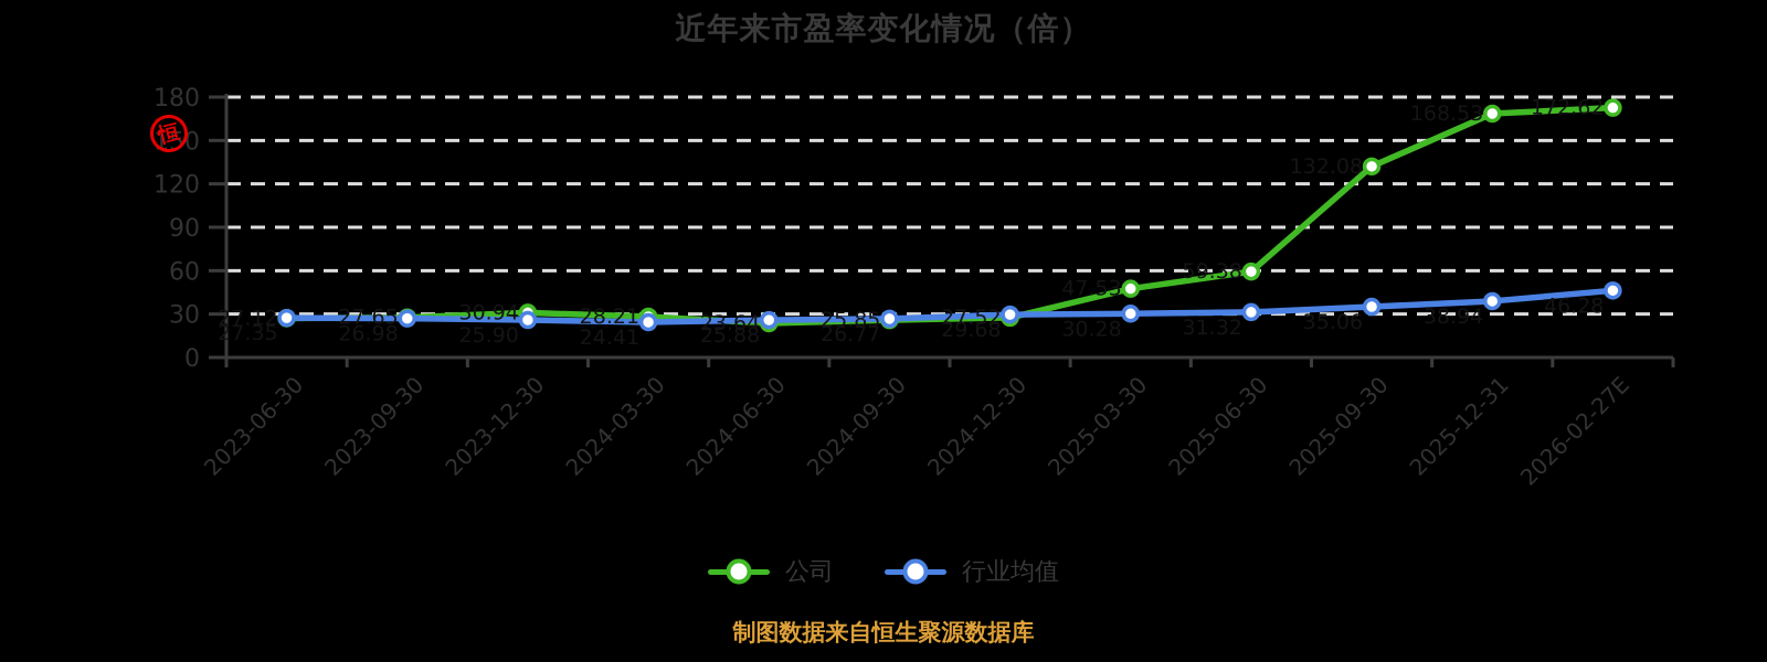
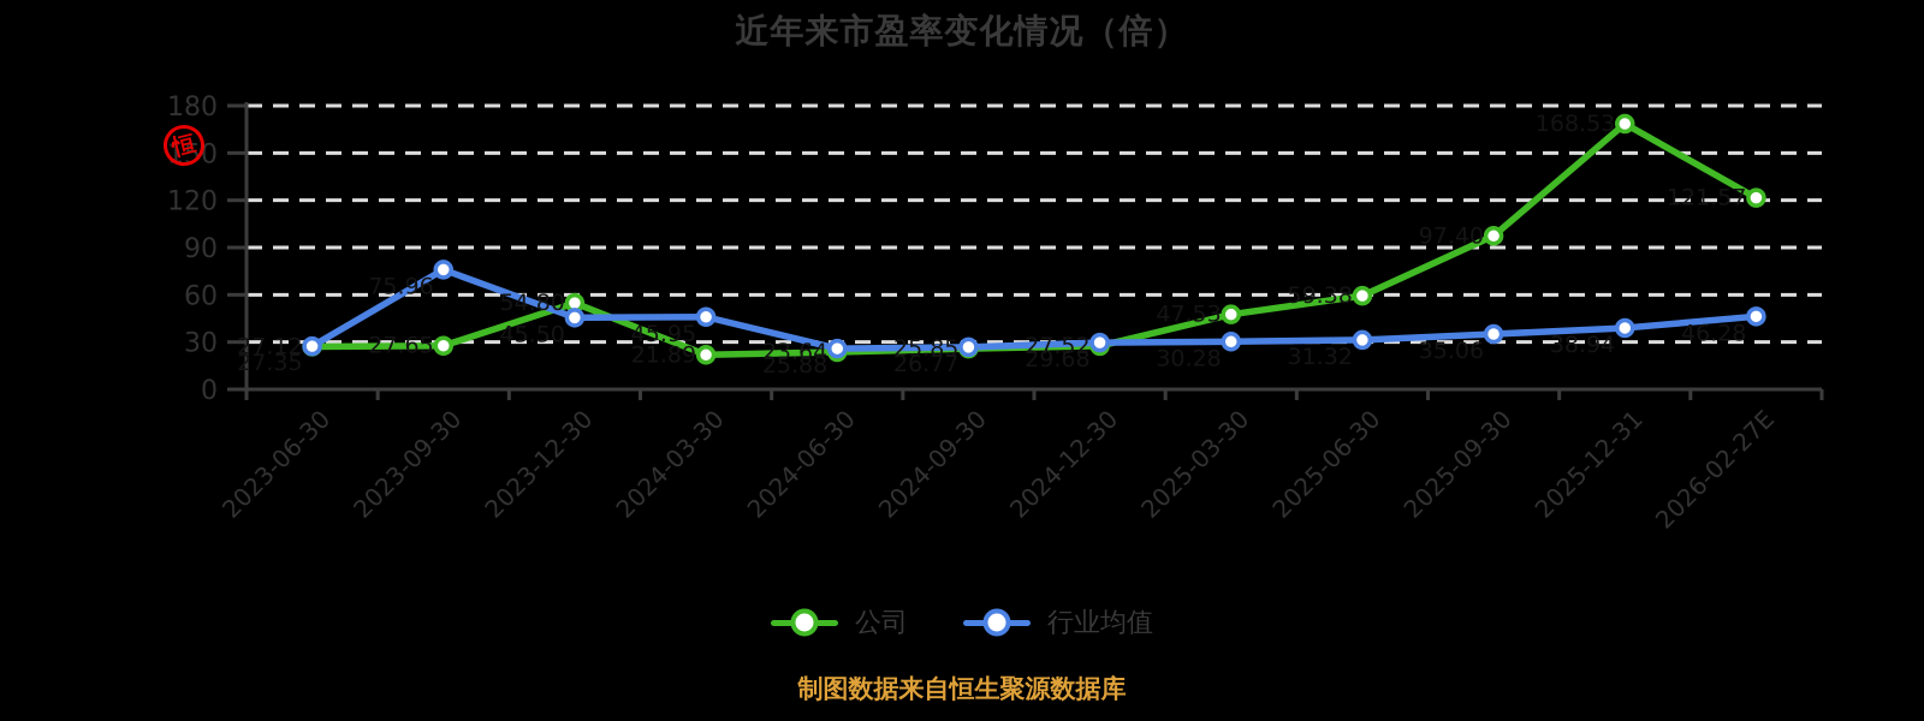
行业均值/2023-09-30: 26.98 -> 75.96
公司/2023-12-30: 30.94 -> 54.80
行业均值/2023-12-30: 25.90 -> 45.50
公司/2024-03-30: 28.21 -> 21.89
行业均值/2024-03-30: 24.41 -> 45.95
公司/2025-09-30: 132.08 -> 97.40
公司/2026-02-27E: 172.62 -> 121.57
